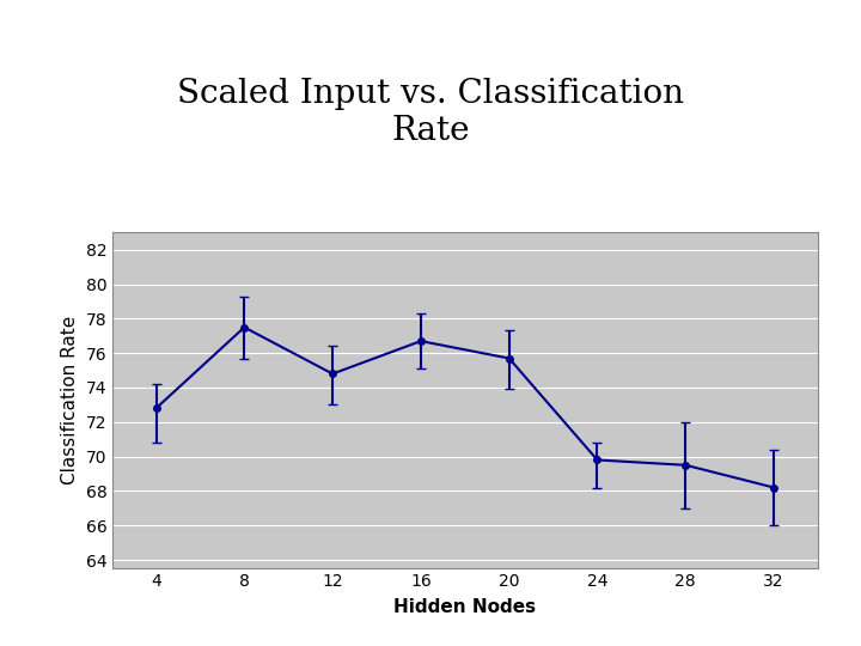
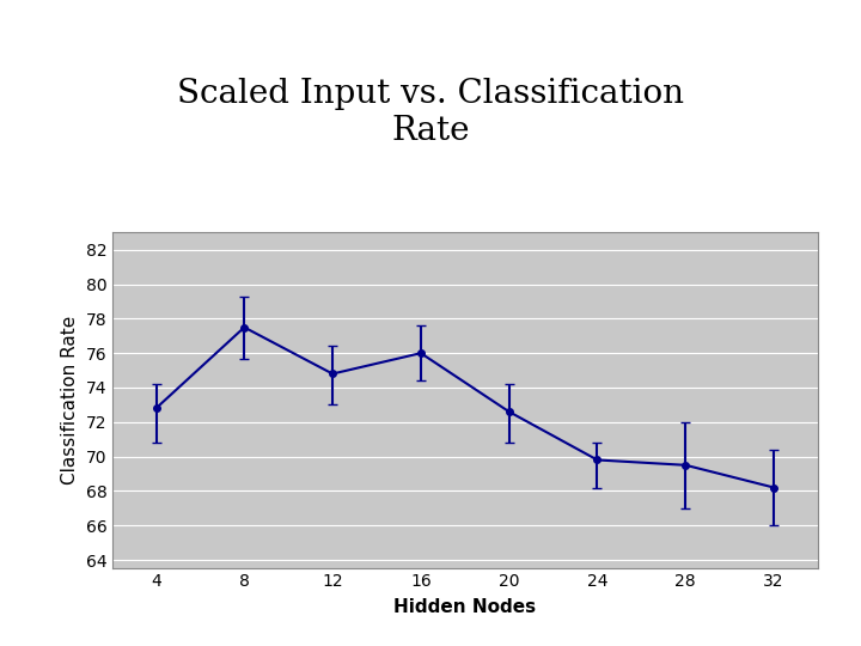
16: 76.7 -> 76.0
20: 75.7 -> 72.6
